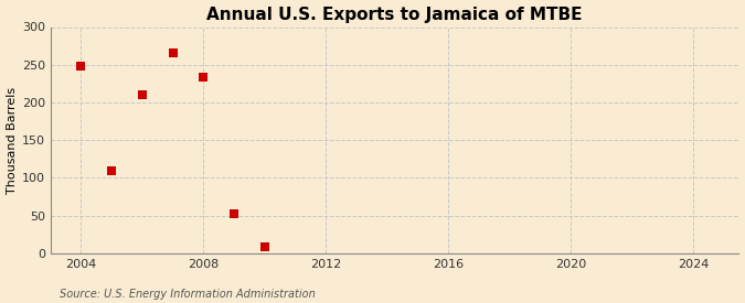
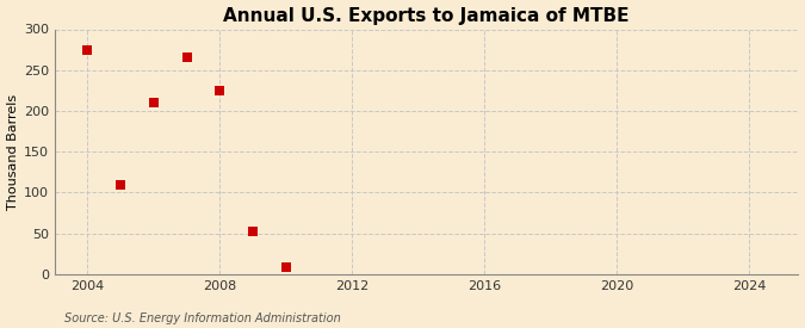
2004: 248 -> 275
2008: 234 -> 225
